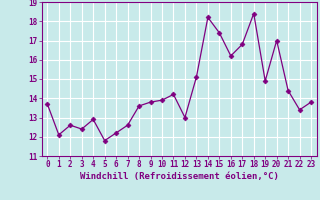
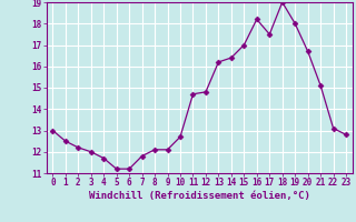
0: 13.7 -> 13.0
1: 12.1 -> 12.5
2: 12.6 -> 12.2
3: 12.4 -> 12.0
4: 12.9 -> 11.7
5: 11.8 -> 11.2
6: 12.2 -> 11.2
7: 12.6 -> 11.8
8: 13.6 -> 12.1
9: 13.8 -> 12.1
10: 13.9 -> 12.7
11: 14.2 -> 14.7
12: 13.0 -> 14.8
13: 15.1 -> 16.2
14: 18.2 -> 16.4
15: 17.4 -> 17.0
16: 16.2 -> 18.2
17: 16.8 -> 17.5
18: 18.4 -> 19.0
19: 14.9 -> 18.0
20: 17.0 -> 16.7
21: 14.4 -> 15.1
22: 13.4 -> 13.1
23: 13.8 -> 12.8
